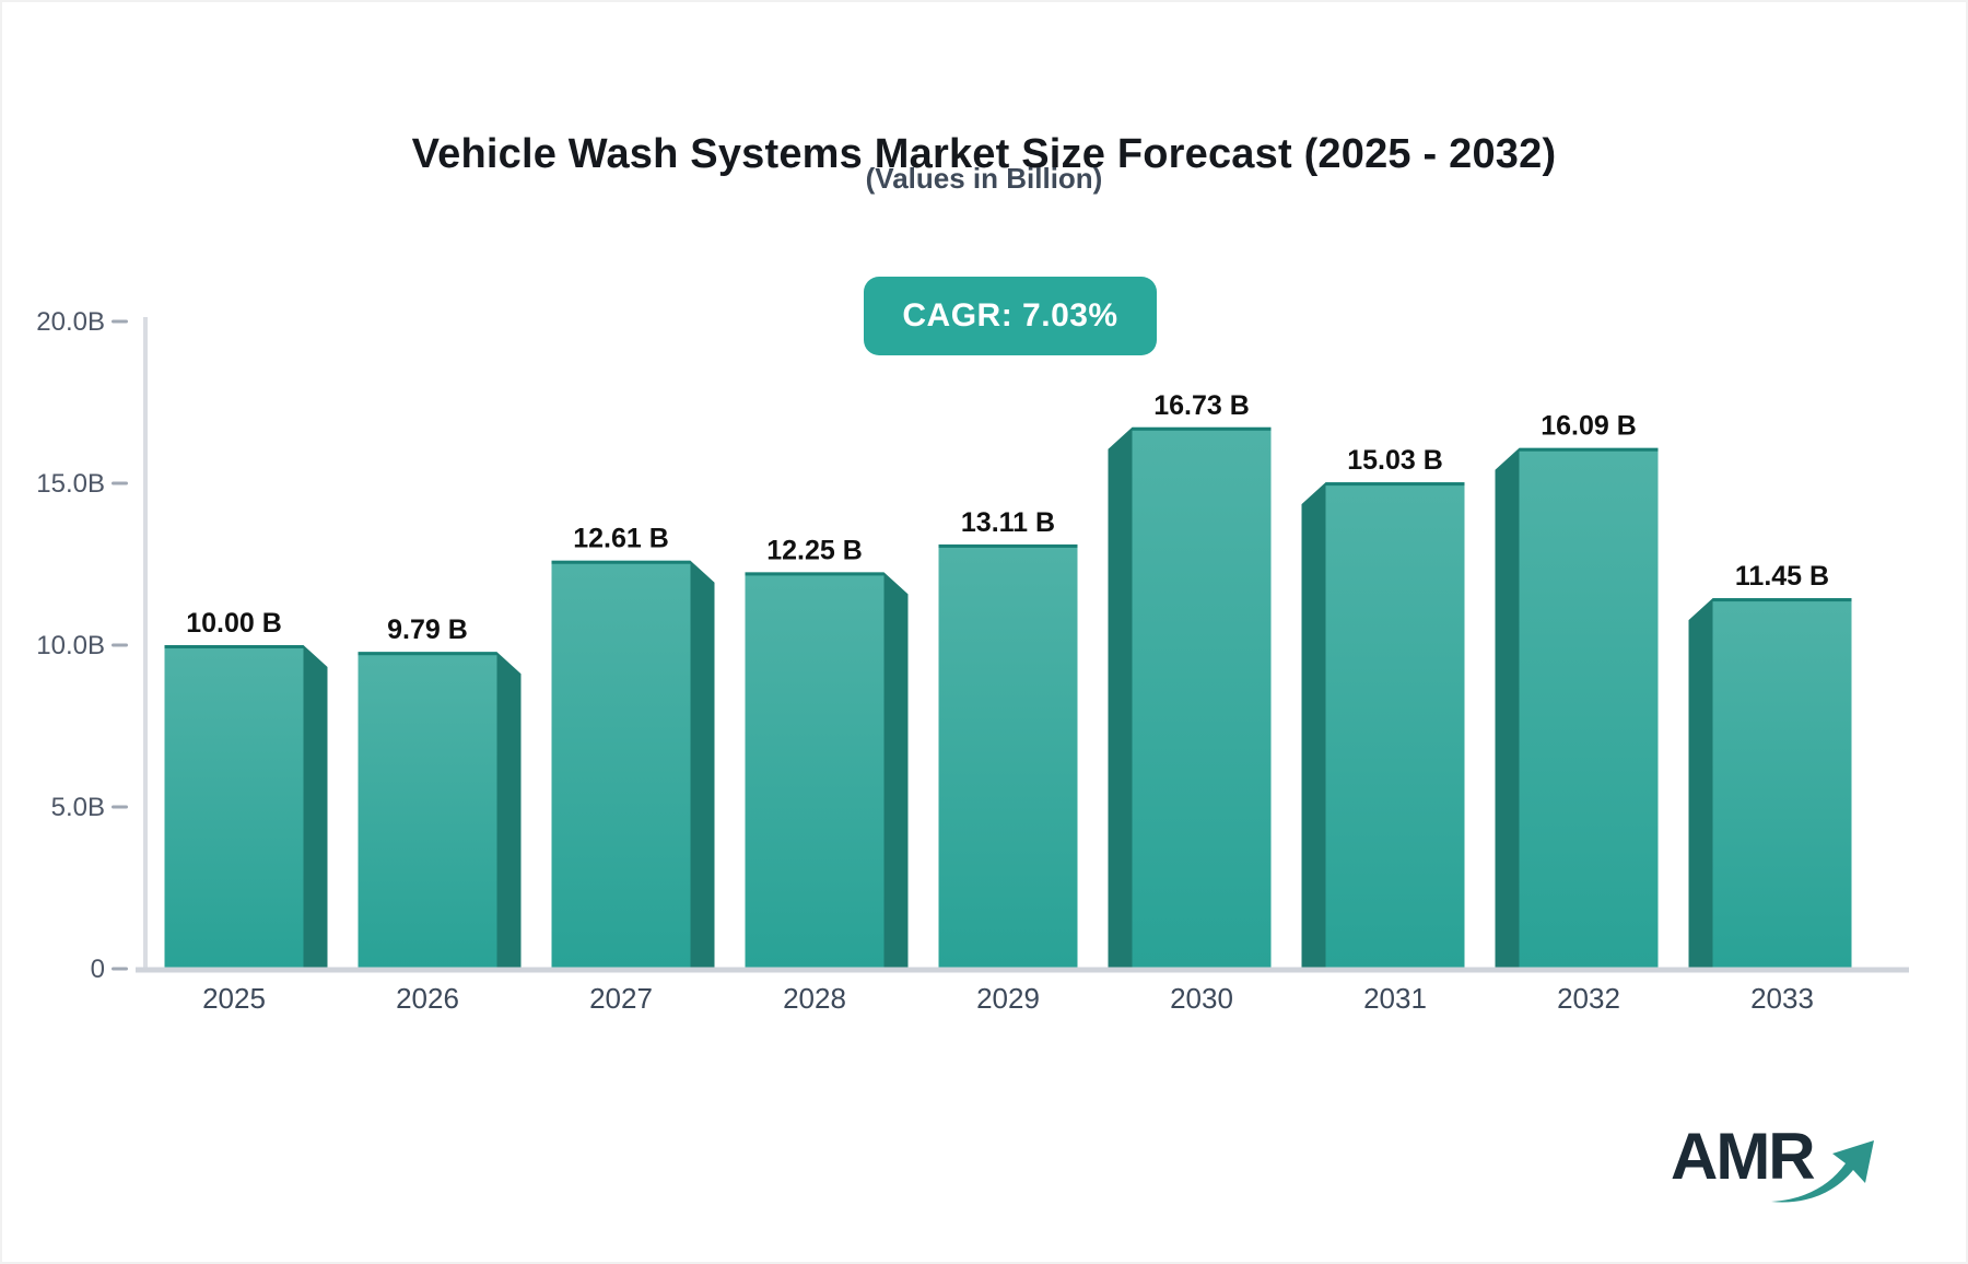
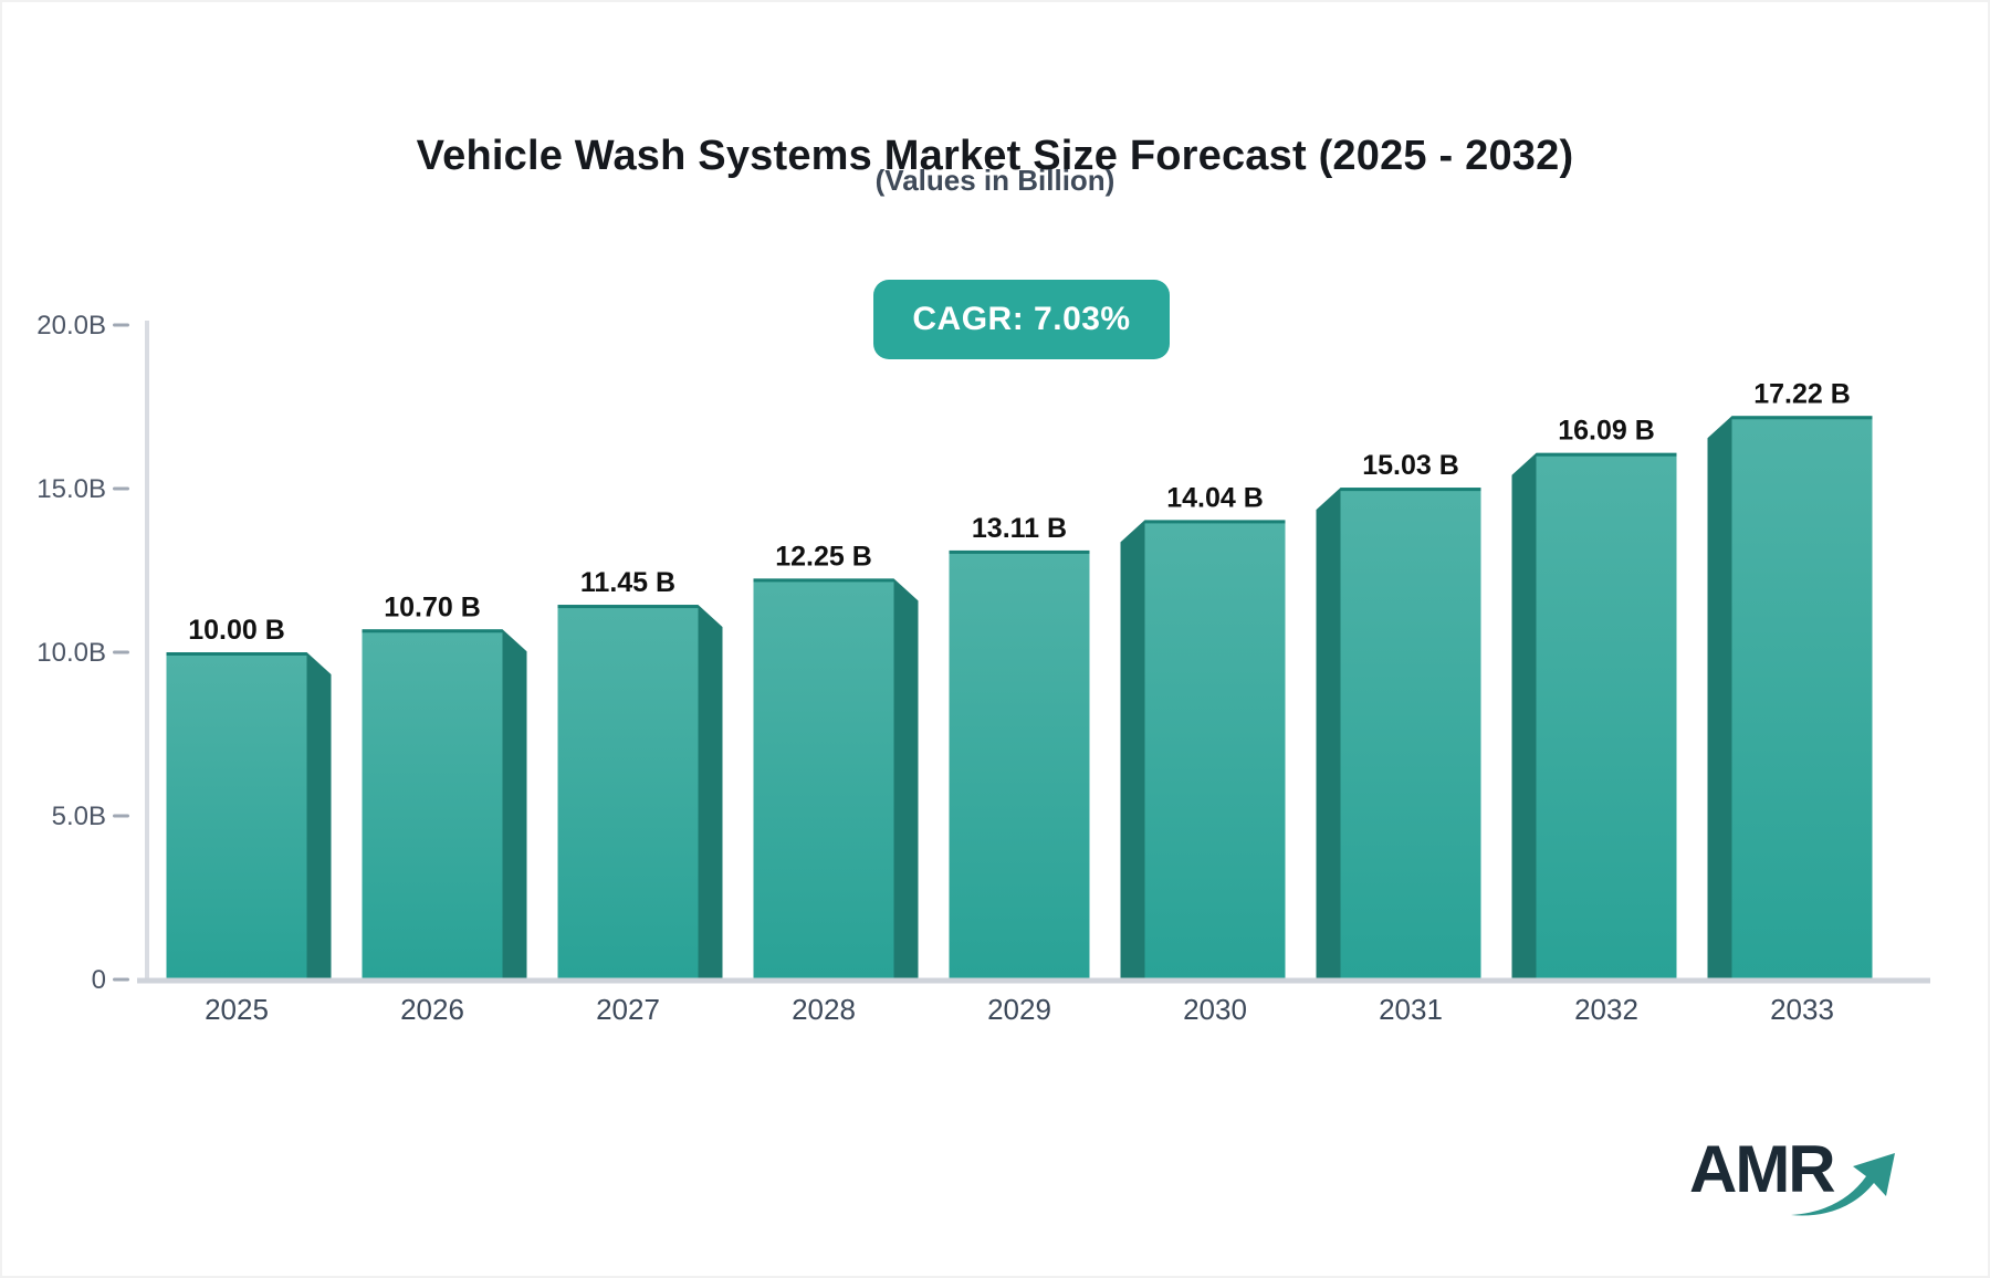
2026: 9.79 -> 10.70
2027: 12.61 -> 11.45
2030: 16.73 -> 14.04
2033: 11.45 -> 17.22
